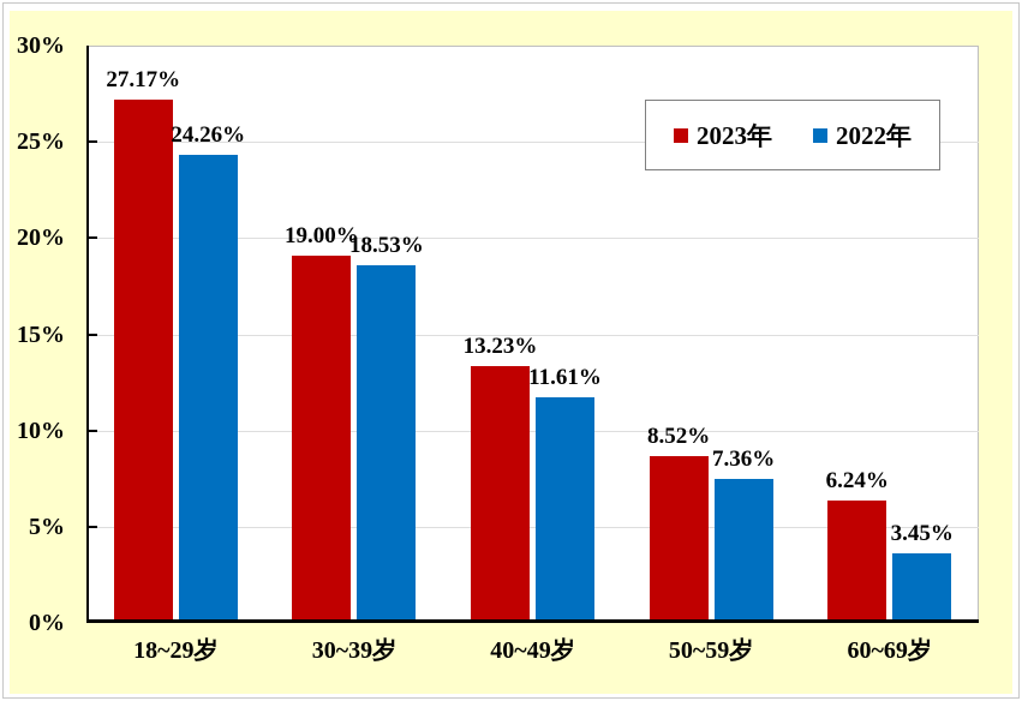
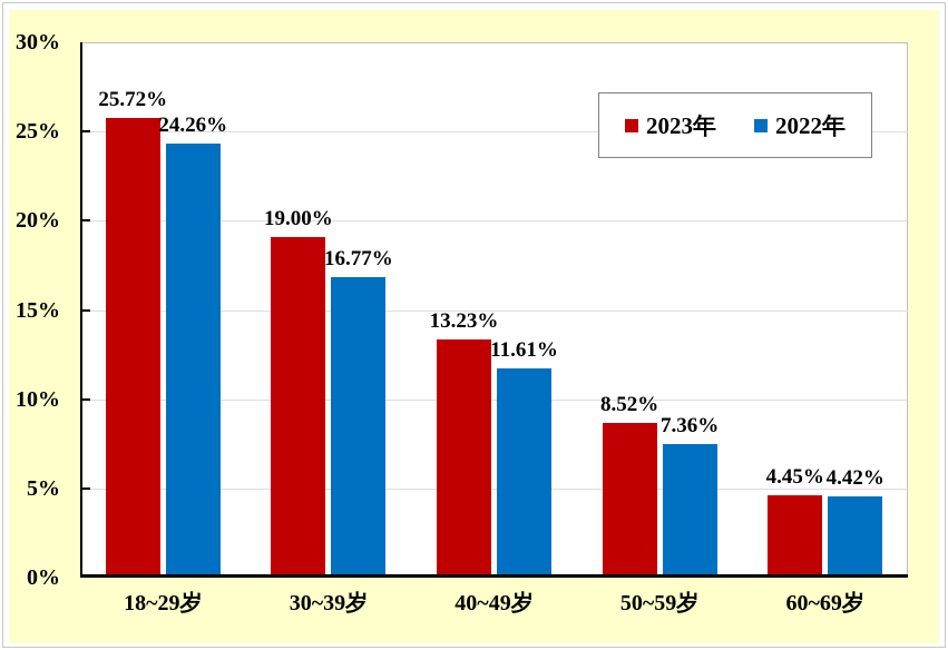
2023年/18~29岁: 27.17% -> 25.72%
2022年/30~39岁: 18.53% -> 16.77%
2023年/60~69岁: 6.24% -> 4.45%
2022年/60~69岁: 3.45% -> 4.42%
